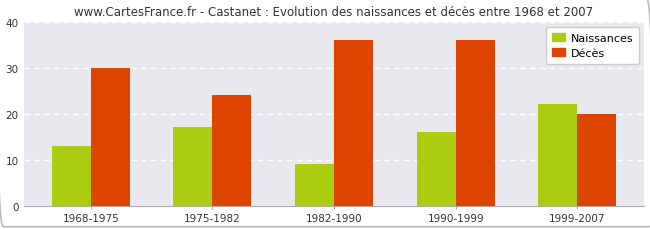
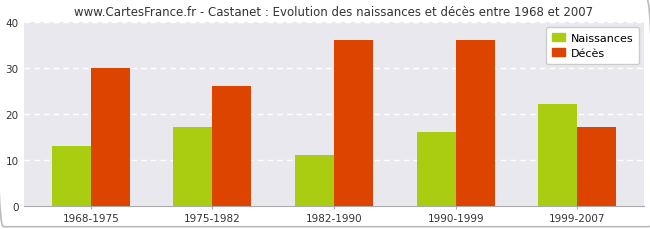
Décès/1975-1982: 24 -> 26
Naissances/1982-1990: 9 -> 11
Décès/1999-2007: 20 -> 17
